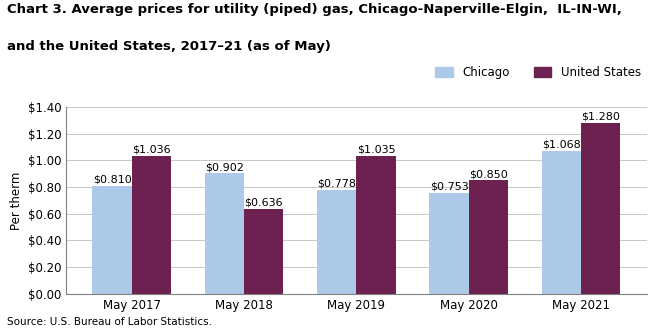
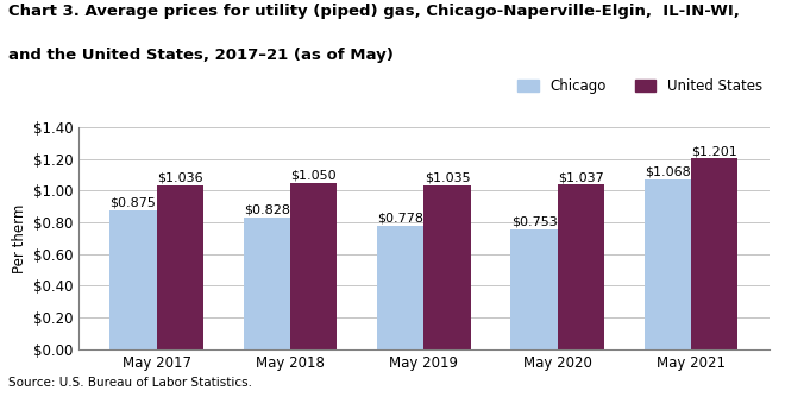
Chicago/May 2017: $0.810 -> $0.875
Chicago/May 2018: $0.902 -> $0.828
United States/May 2018: $0.636 -> $1.050
United States/May 2020: $0.850 -> $1.037
United States/May 2021: $1.280 -> $1.201
